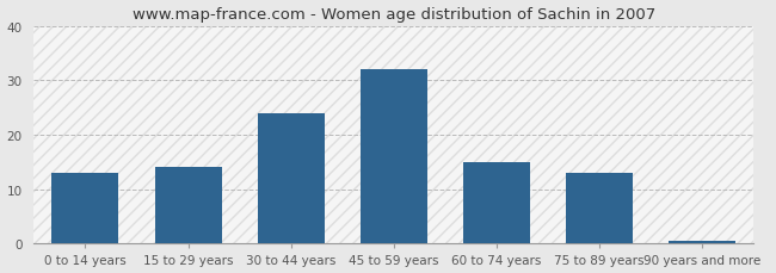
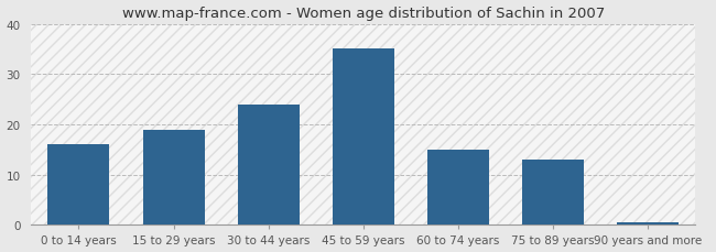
0 to 14 years: 13.0 -> 16.0
15 to 29 years: 14.0 -> 19.0
45 to 59 years: 32.0 -> 35.0
